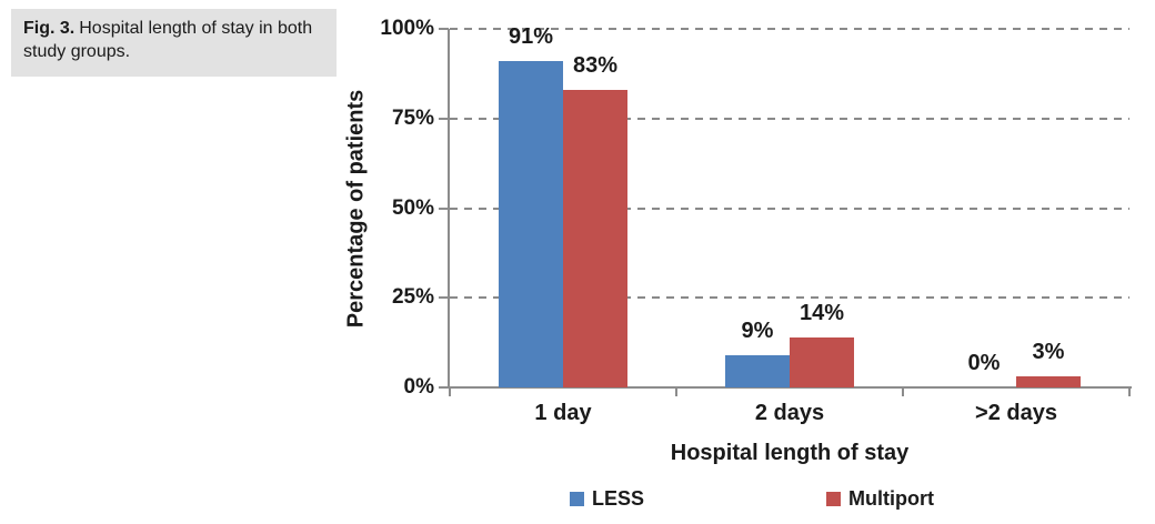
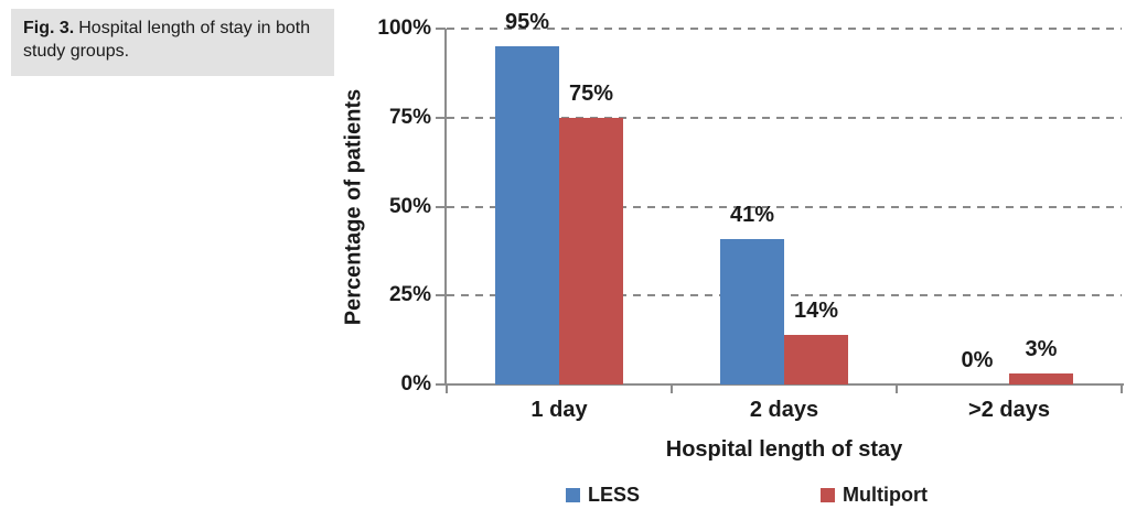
LESS/1 day: 91% -> 95%
Multiport/1 day: 83% -> 75%
LESS/2 days: 9% -> 41%
